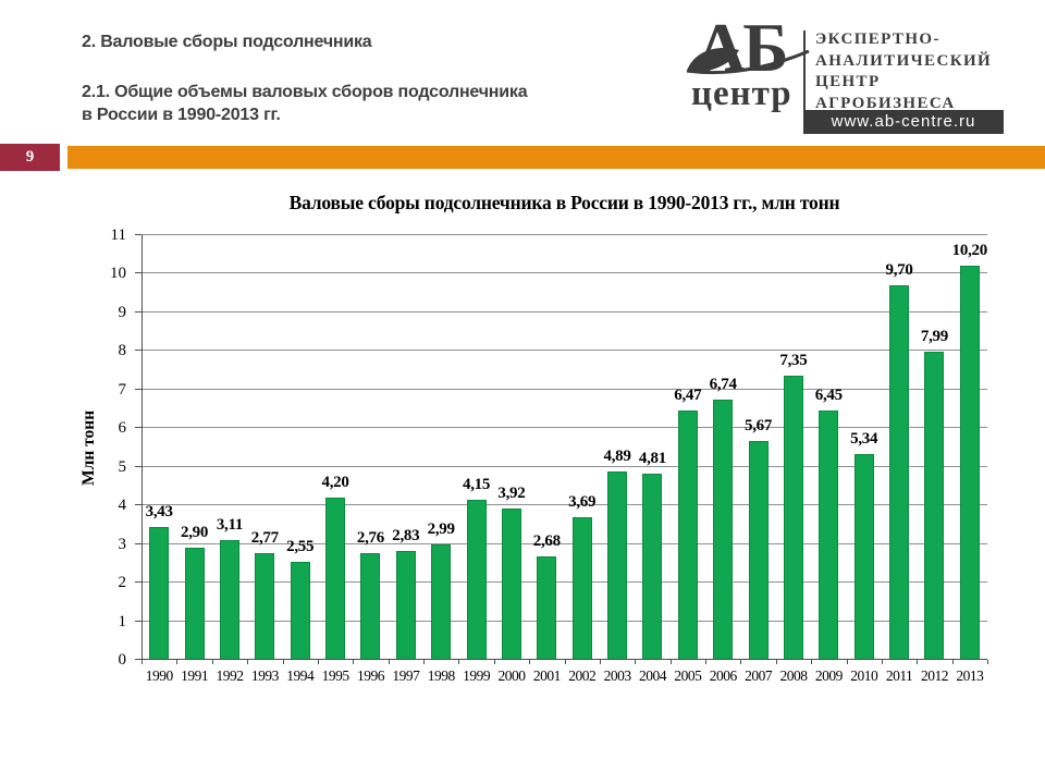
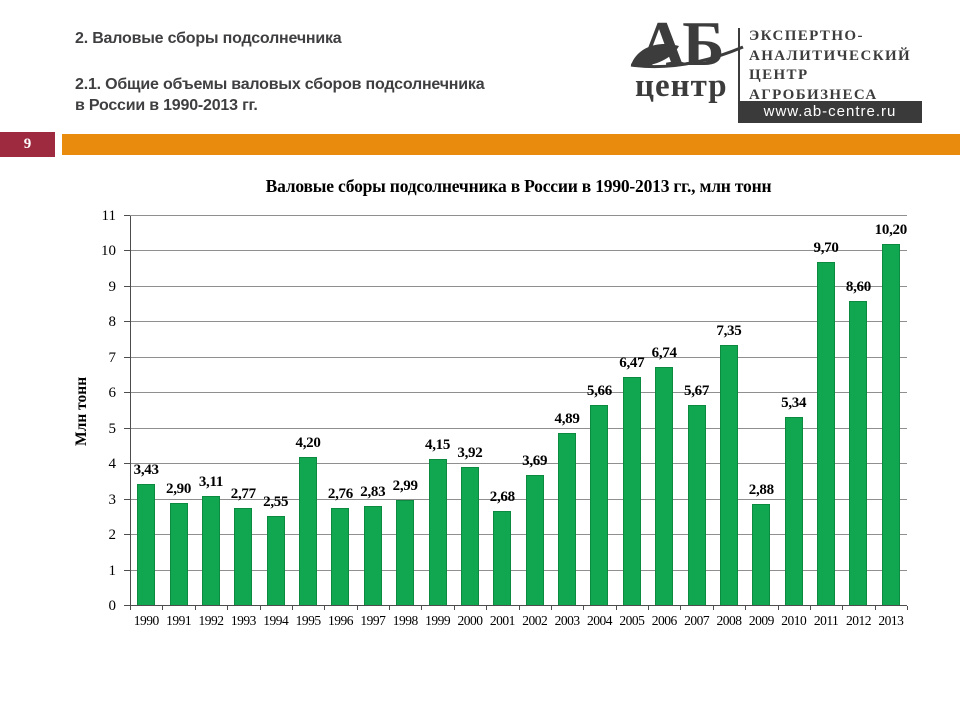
2004: 4,81 -> 5,66
2009: 6,45 -> 2,88
2012: 7,99 -> 8,60
